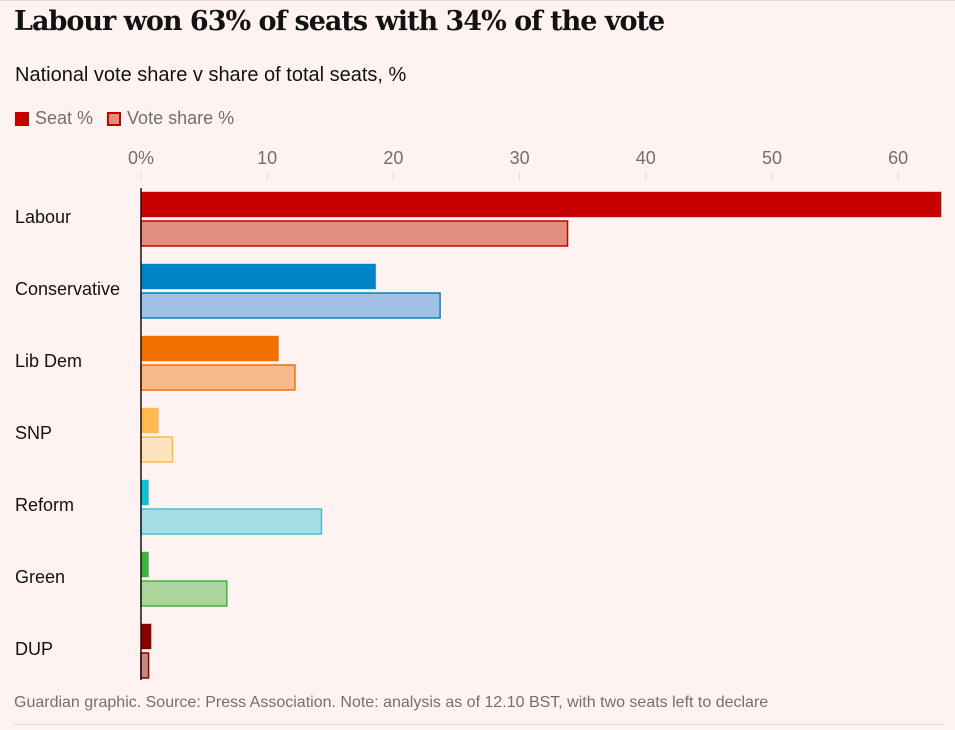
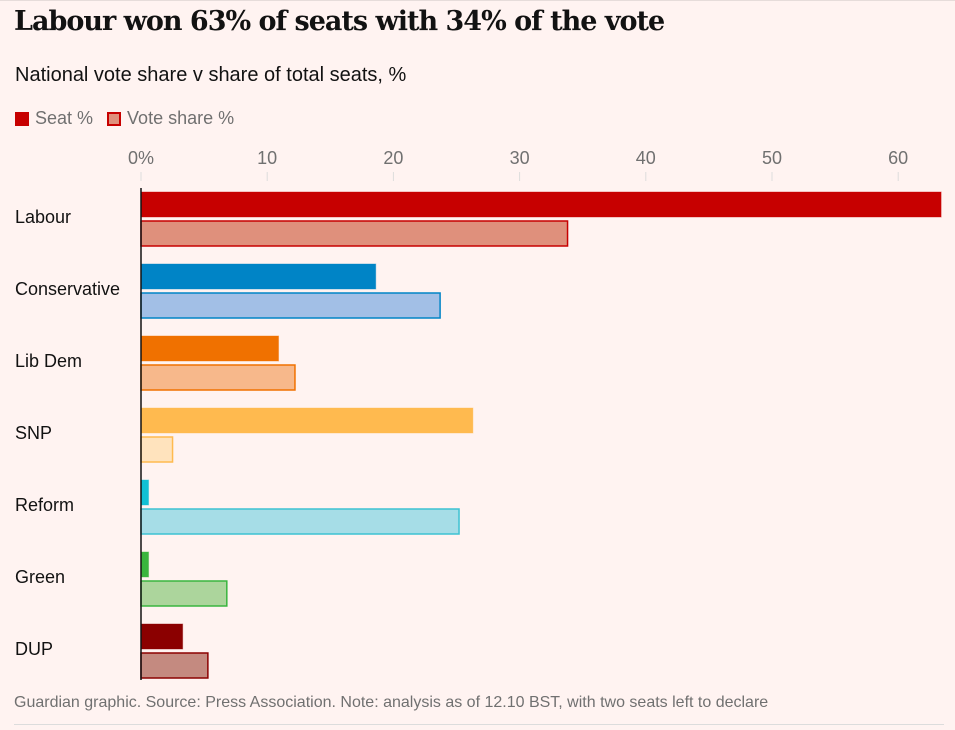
Seat %/SNP: 1.4 -> 26.3
Vote share %/Reform: 14.3 -> 25.2
Seat %/DUP: 0.8 -> 3.3
Vote share %/DUP: 0.6 -> 5.3
